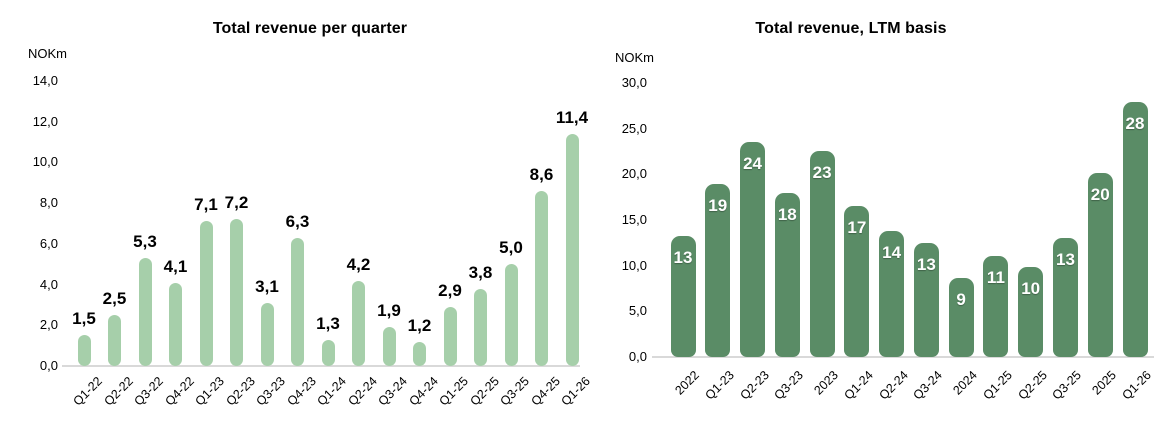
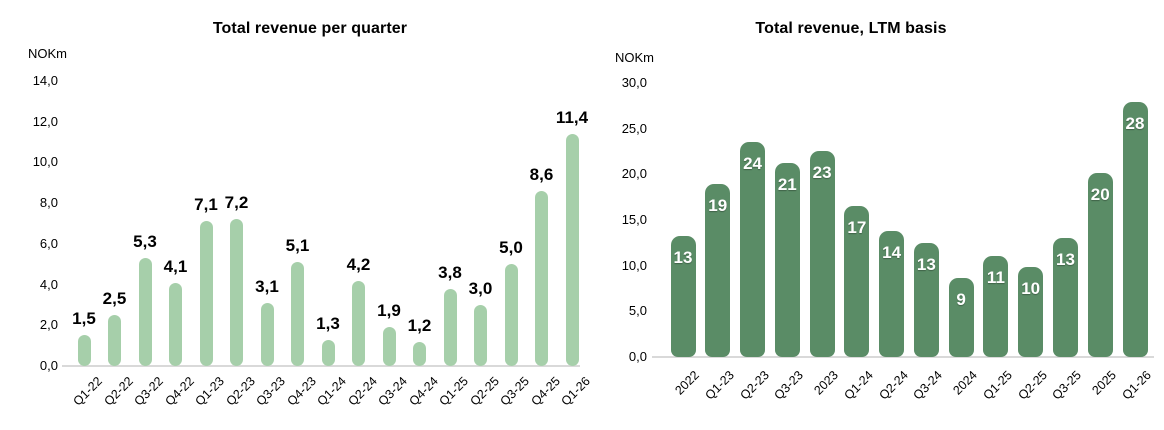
Total revenue per quarter/Q4-23: 6,3 -> 5,1
Total revenue per quarter/Q1-25: 2,9 -> 3,8
Total revenue per quarter/Q2-25: 3,8 -> 3,0
Total revenue, LTM basis/Q3-23: 18 -> 21
